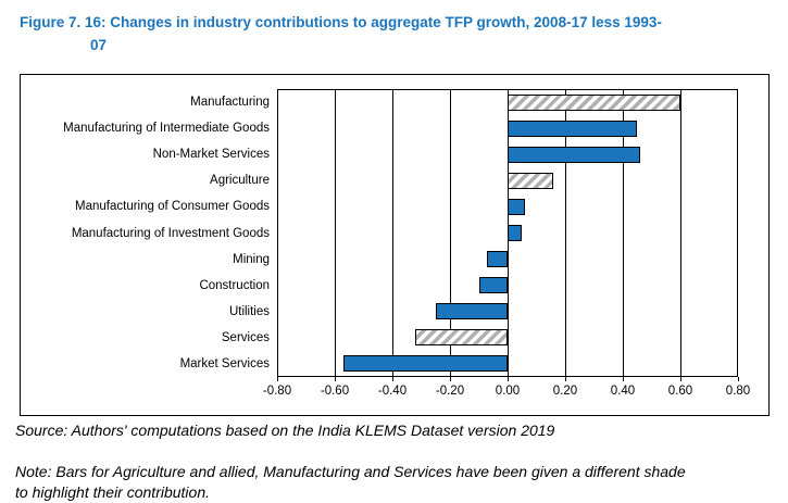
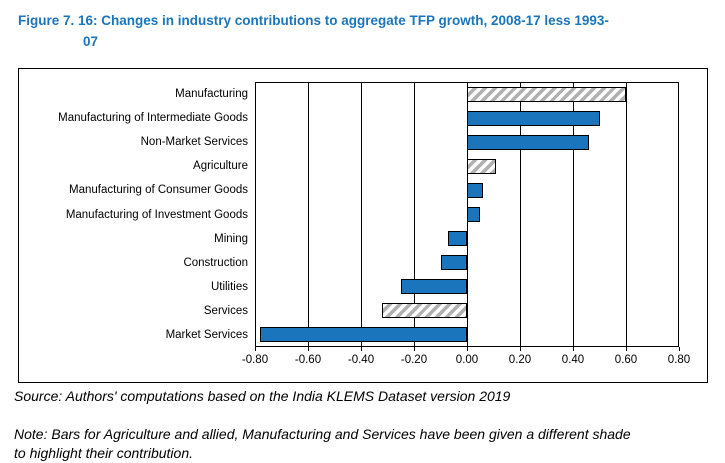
Manufacturing of Intermediate Goods: 0.45 -> 0.50
Agriculture: 0.16 -> 0.11
Market Services: -0.57 -> -0.78
